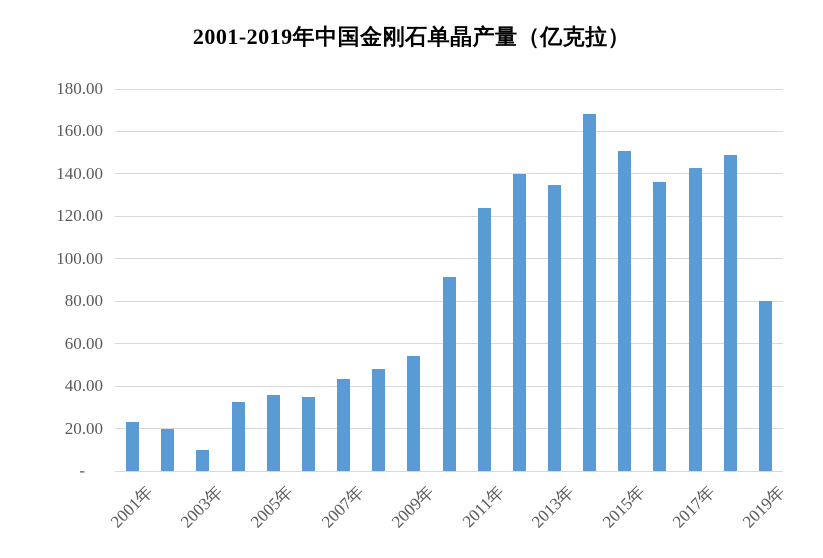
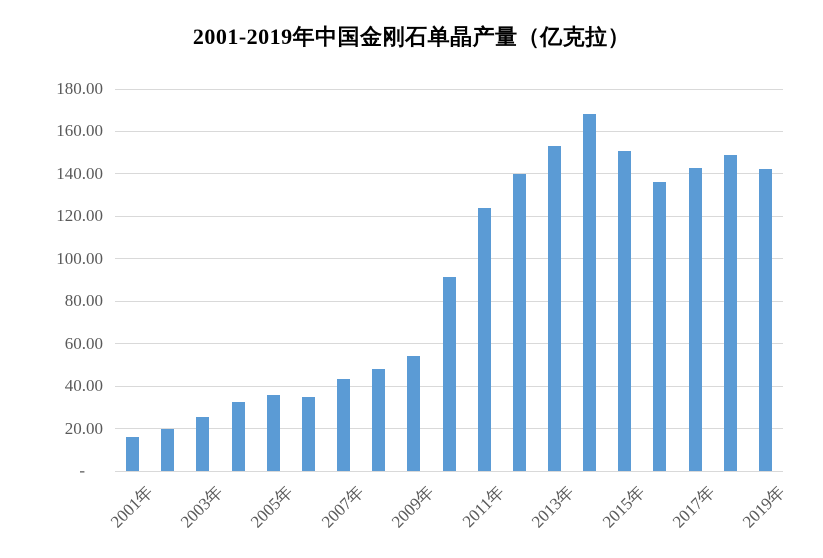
2001年: 23 -> 16
2003年: 10 -> 26
2013年: 135 -> 153
2019年: 80 -> 142
